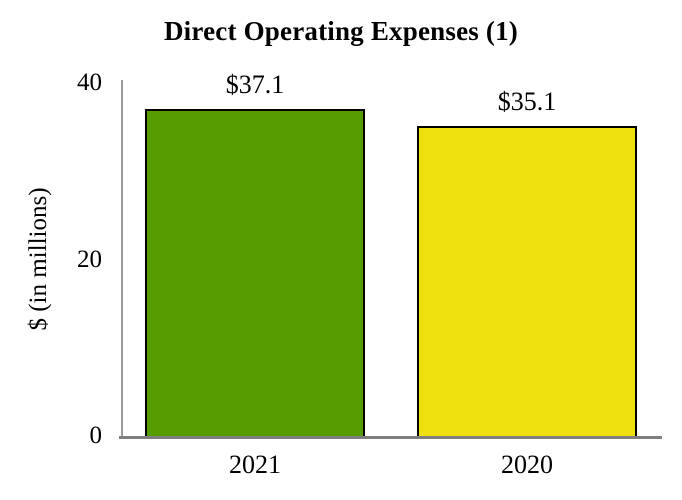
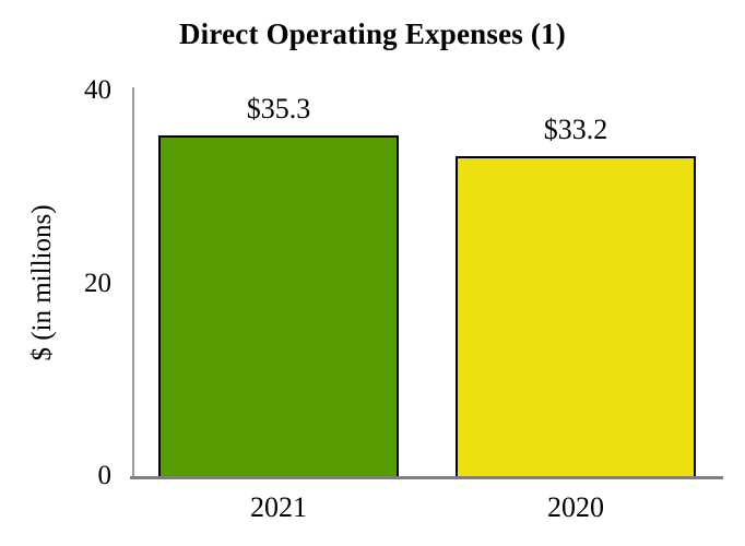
2021: $37.1 -> $35.3
2020: $35.1 -> $33.2
